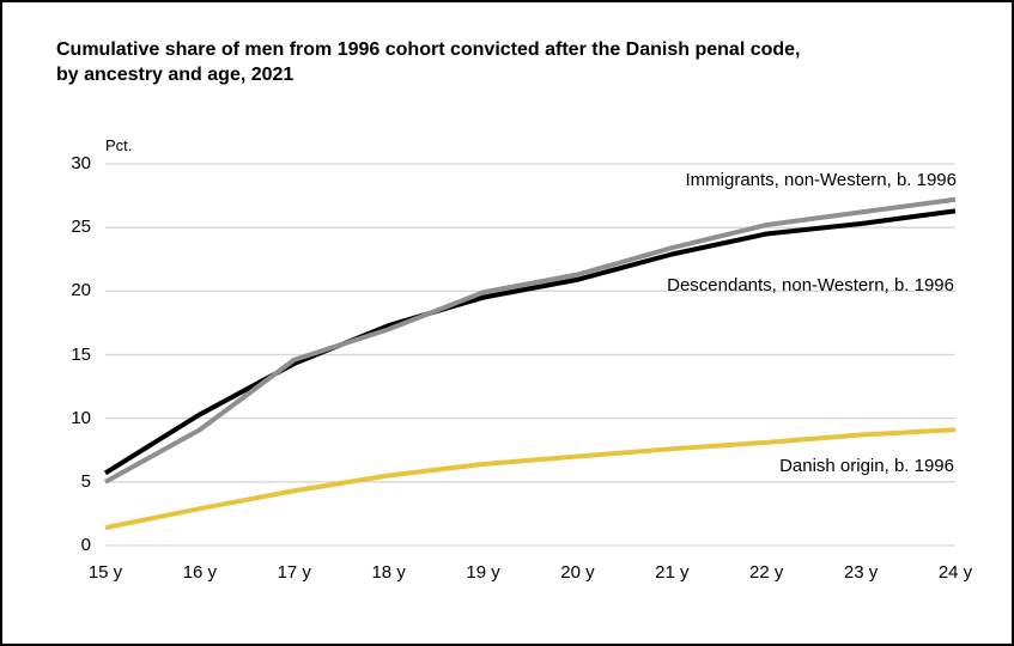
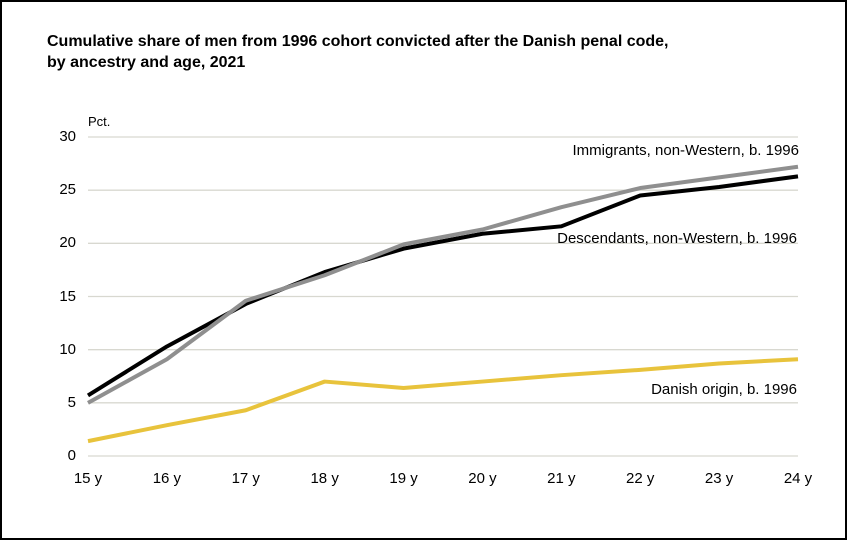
Danish origin, b. 1996/18 y: 5.5 -> 7.0
Descendants, non-Western, b. 1996/21 y: 22.9 -> 21.6
